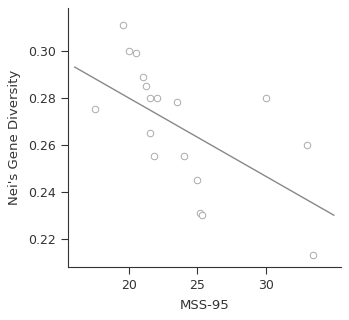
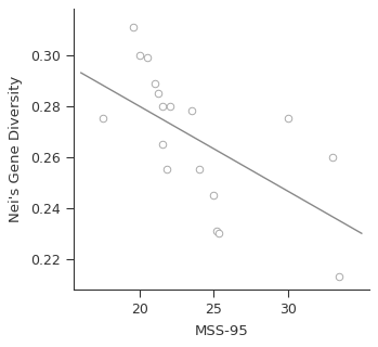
30: 0.280 -> 0.275
